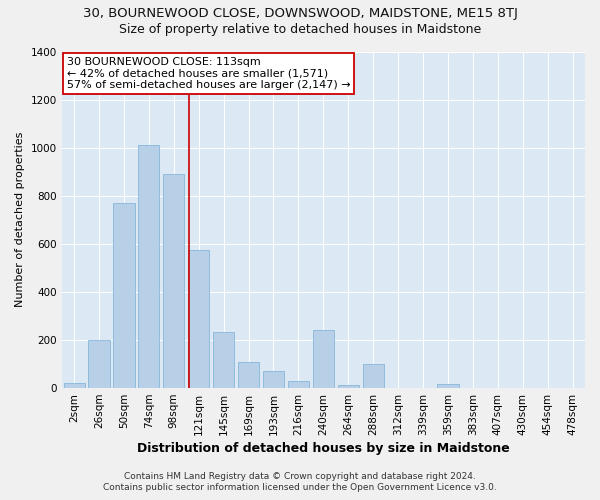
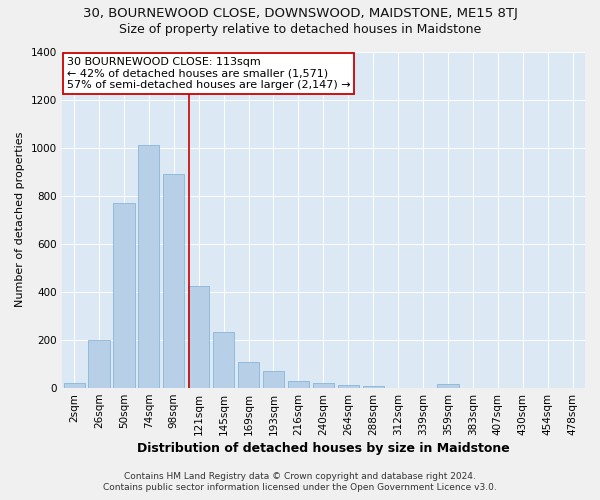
121sqm: 575 -> 425
240sqm: 240 -> 22
288sqm: 100 -> 10
